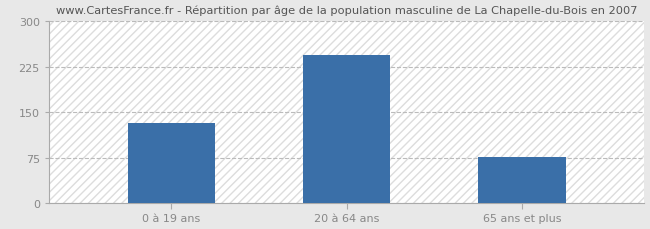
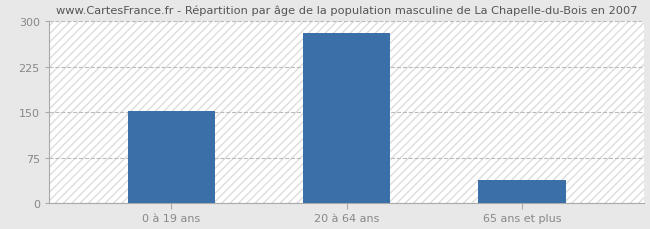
0 à 19 ans: 132 -> 152
20 à 64 ans: 244 -> 280
65 ans et plus: 76 -> 38
